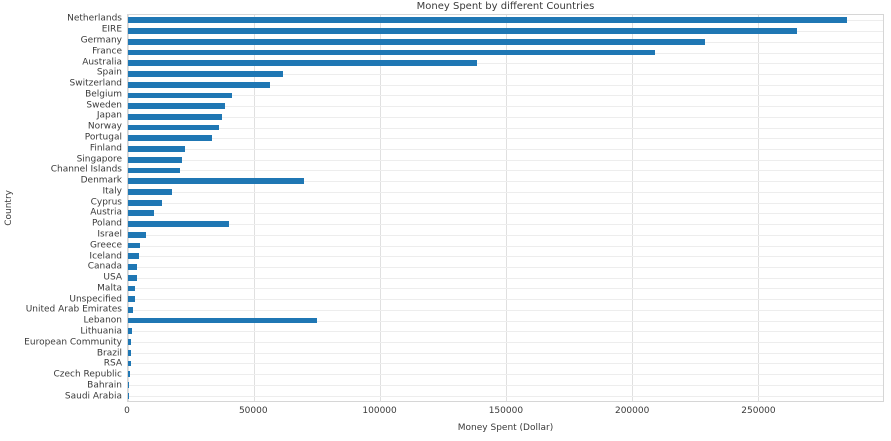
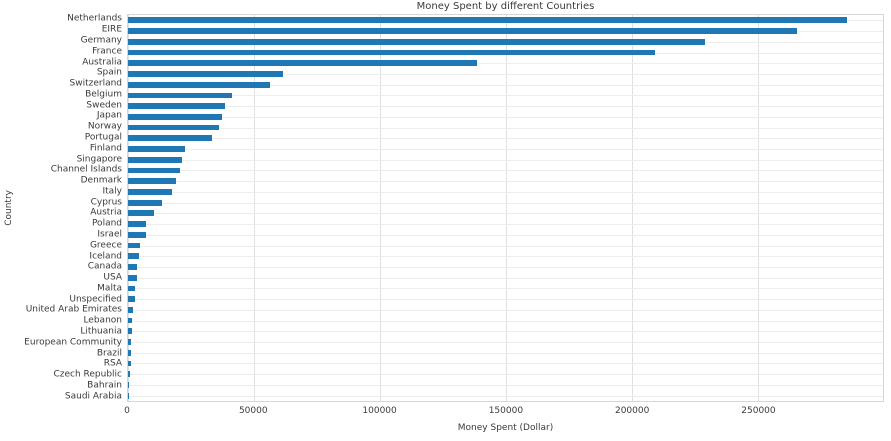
Denmark: 70000 -> 19000
Poland: 40000 -> 7000
Lebanon: 75000 -> 2000
